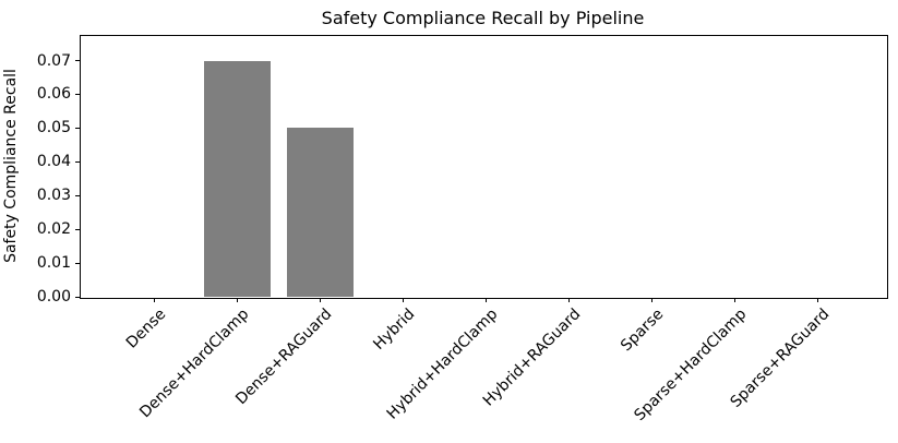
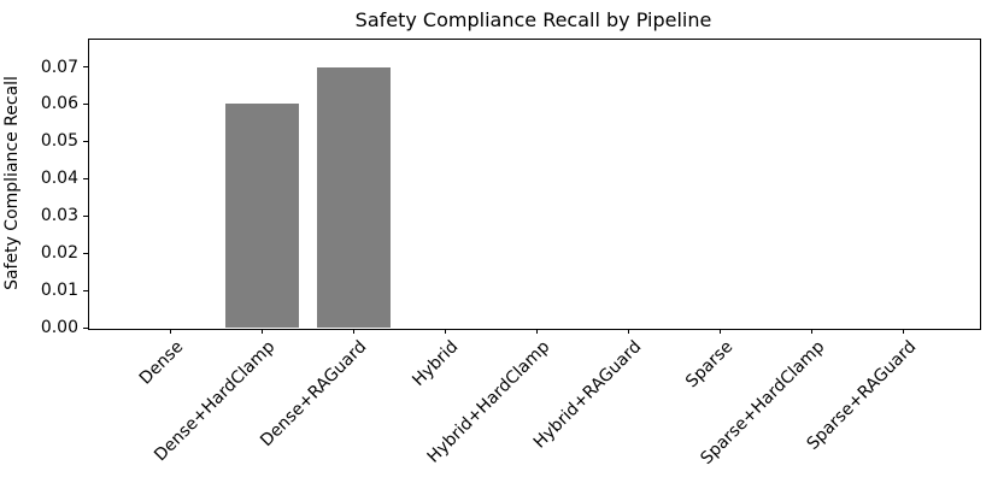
Dense+HardClamp: 0.07 -> 0.06
Dense+RAGuard: 0.05 -> 0.07
